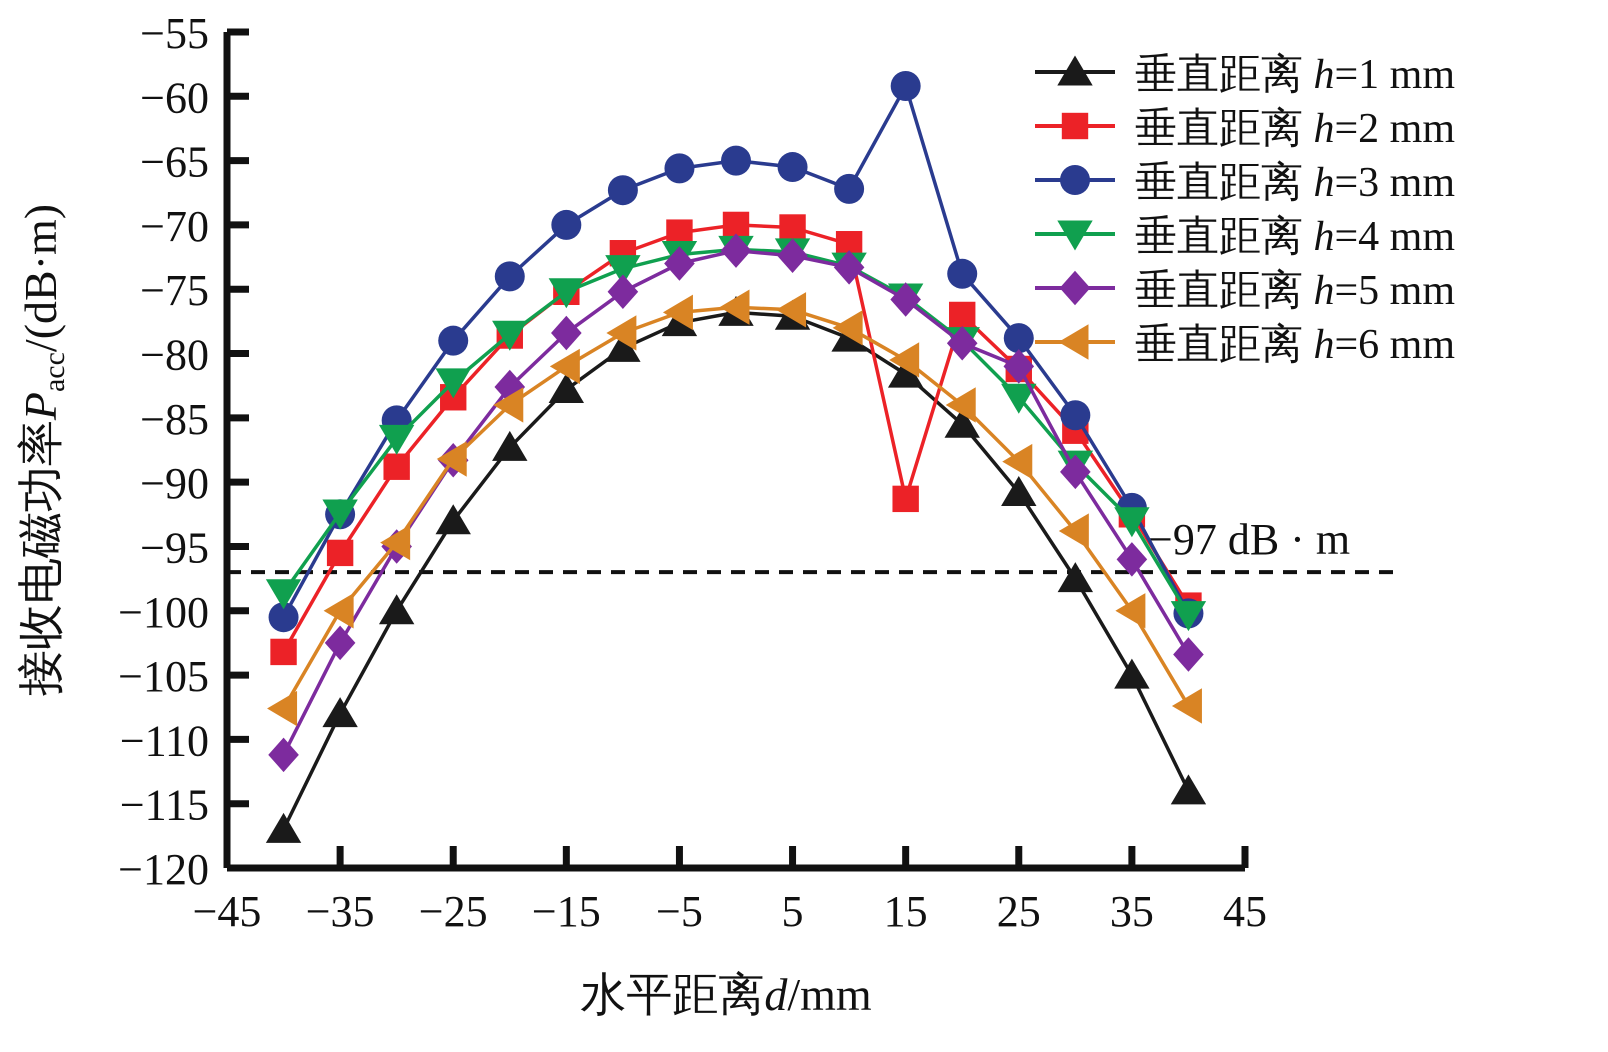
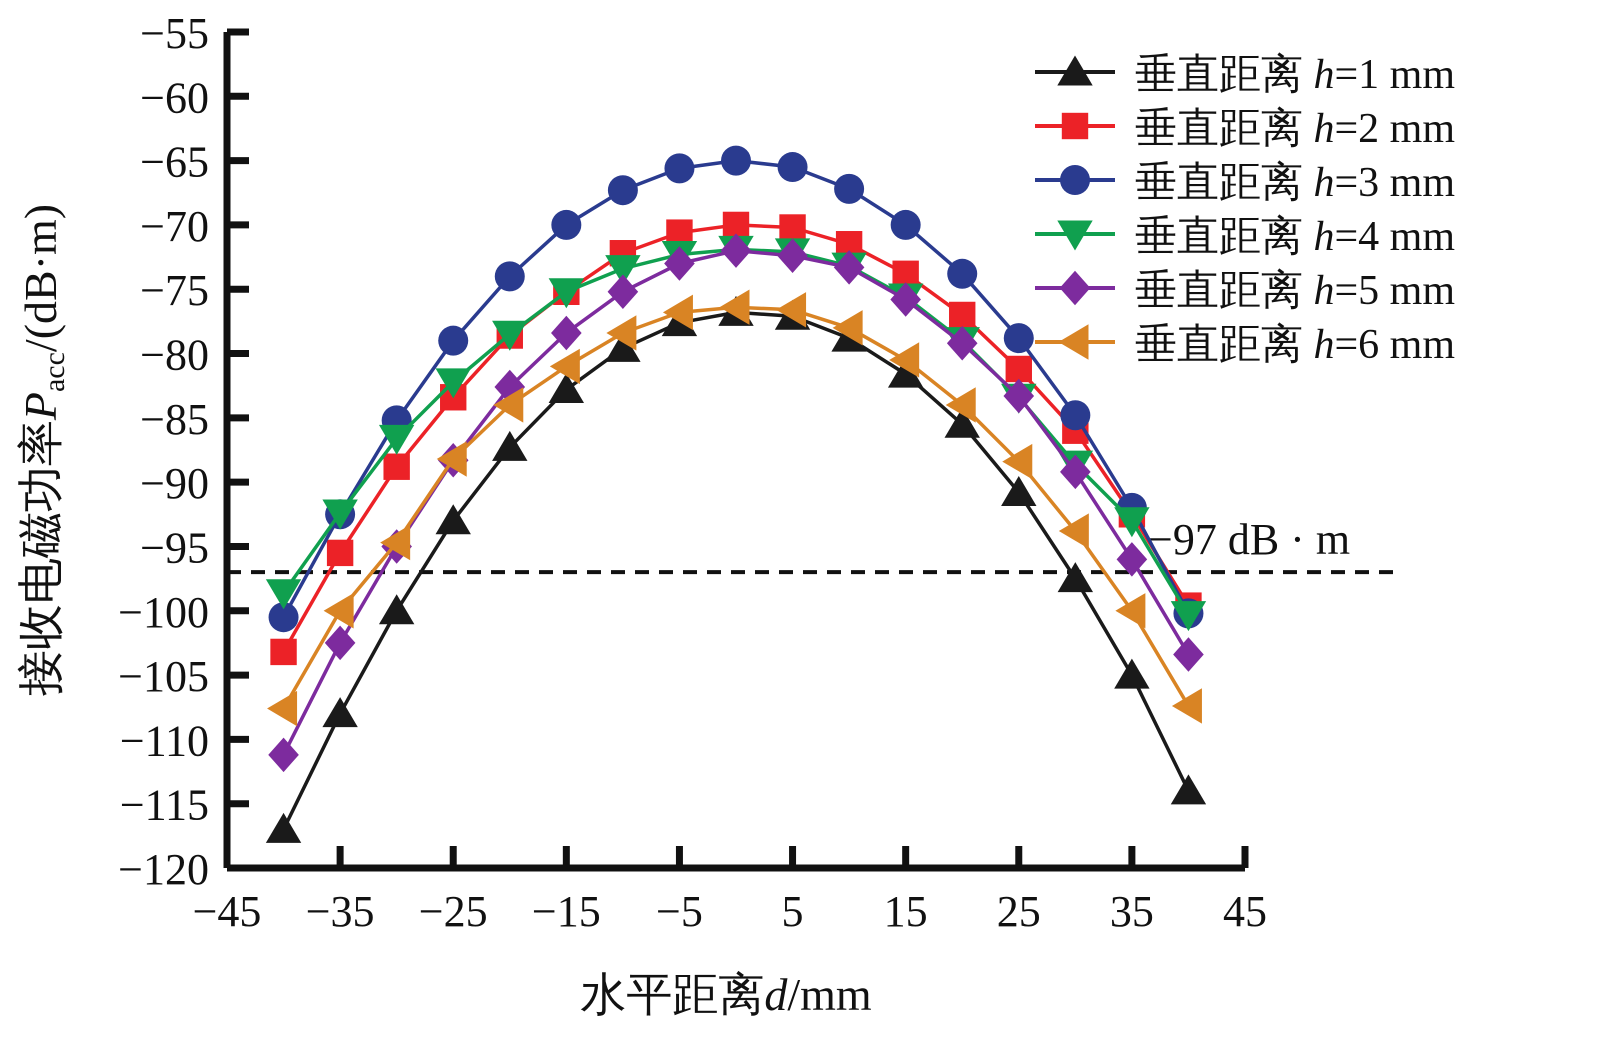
垂直距离 h=2 mm/15: -91.3 -> -73.8
垂直距离 h=3 mm/15: -59.2 -> -70.0
垂直距离 h=5 mm/25: -81.0 -> -83.3
